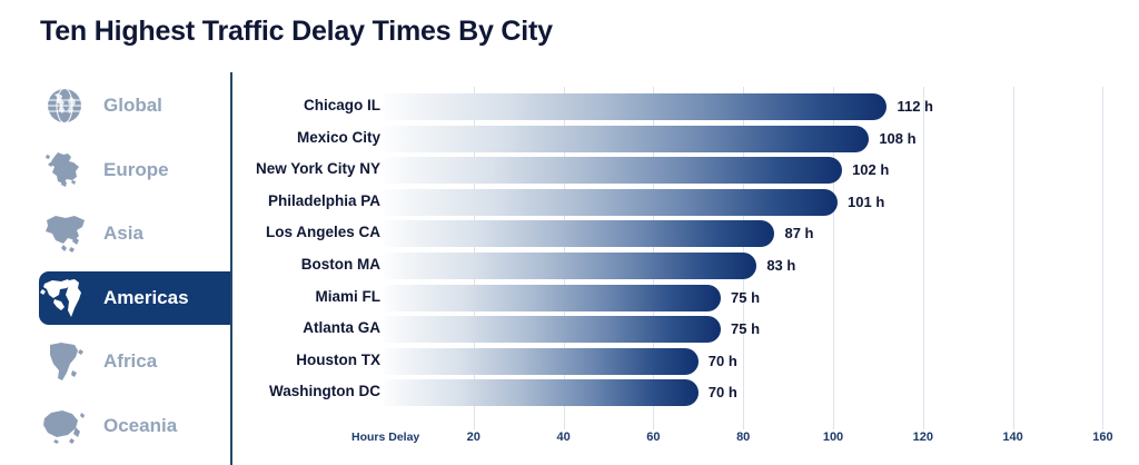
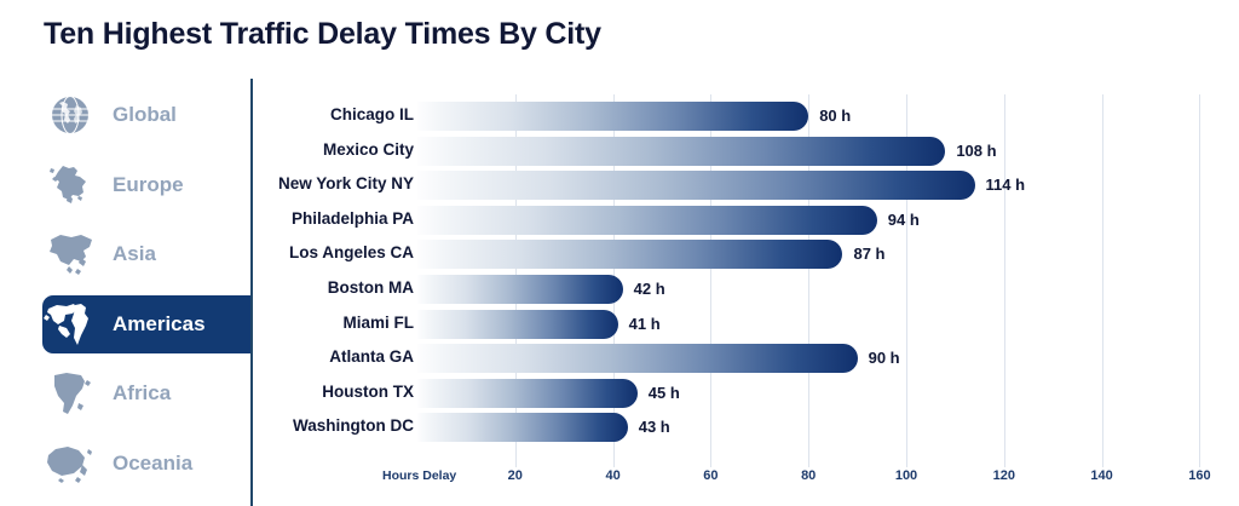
Chicago IL: 112 -> 80
New York City NY: 102 -> 114
Philadelphia PA: 101 -> 94
Boston MA: 83 -> 42
Miami FL: 75 -> 41
Atlanta GA: 75 -> 90
Houston TX: 70 -> 45
Washington DC: 70 -> 43
